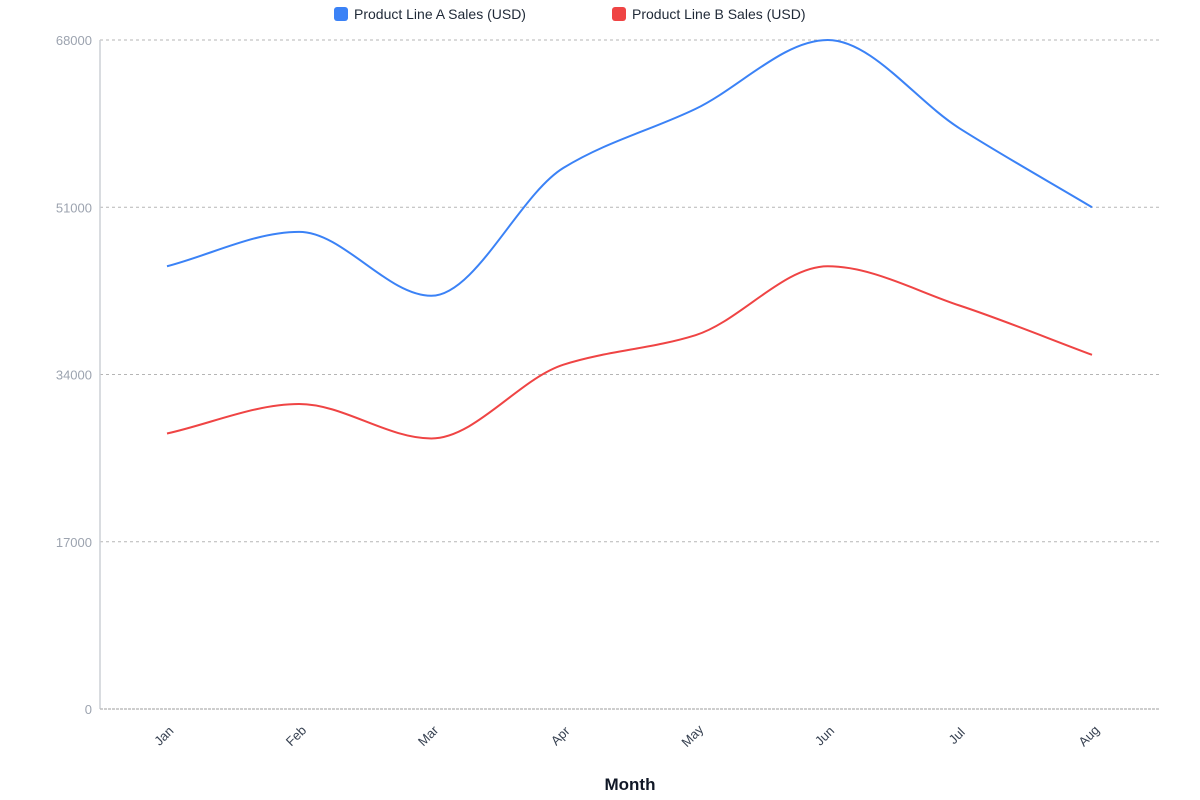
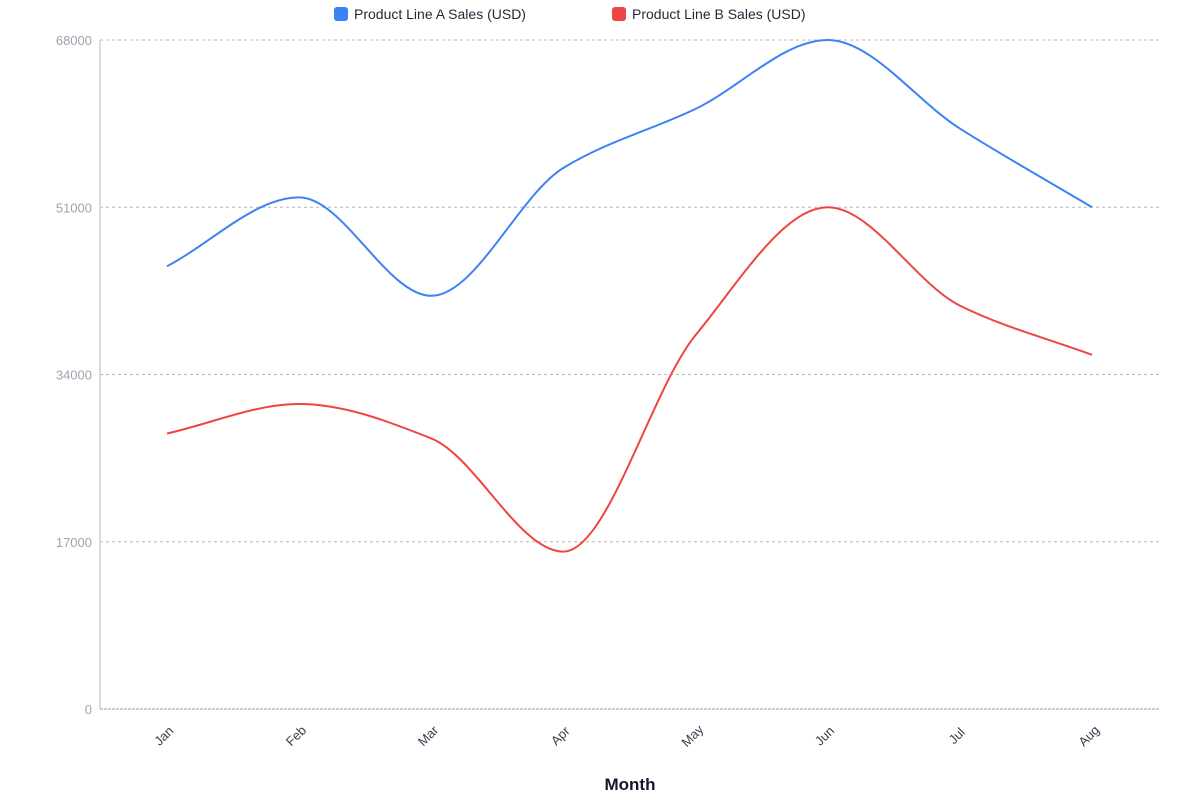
Product Line A Sales (USD)/Feb: 48000 -> 52000
Product Line B Sales (USD)/Apr: 35000 -> 16000
Product Line B Sales (USD)/Jun: 45000 -> 51000
